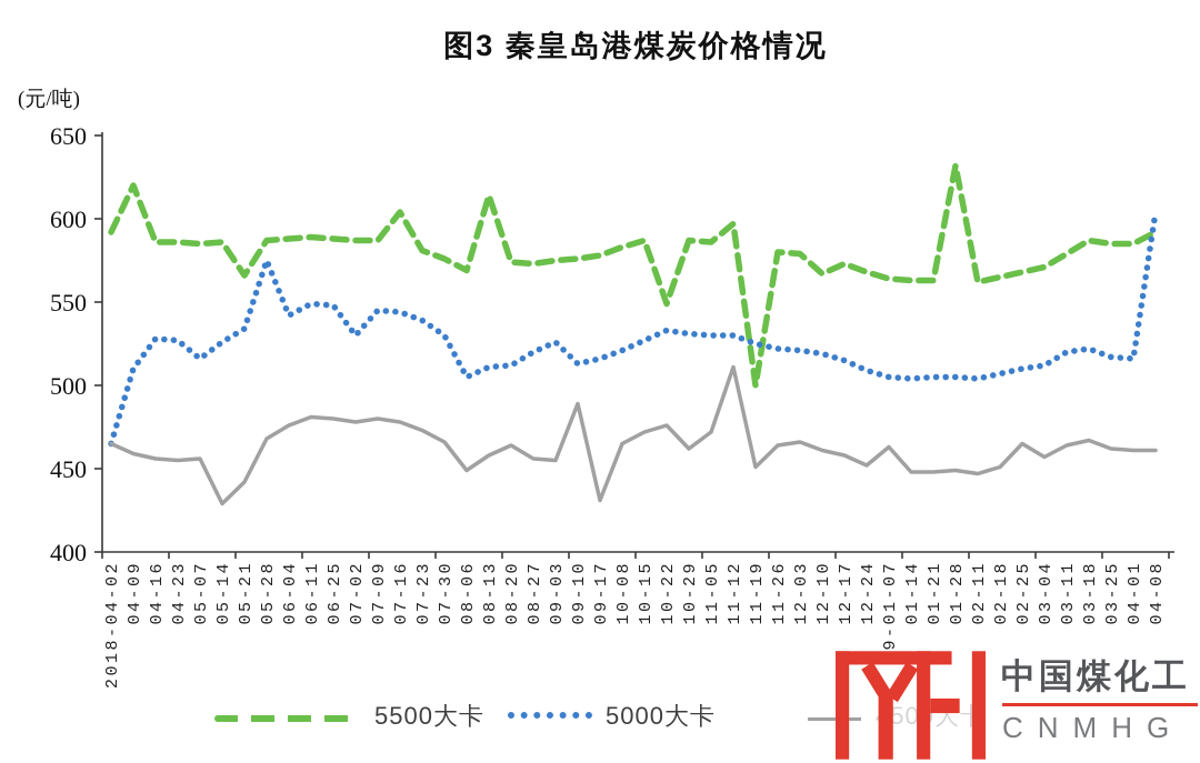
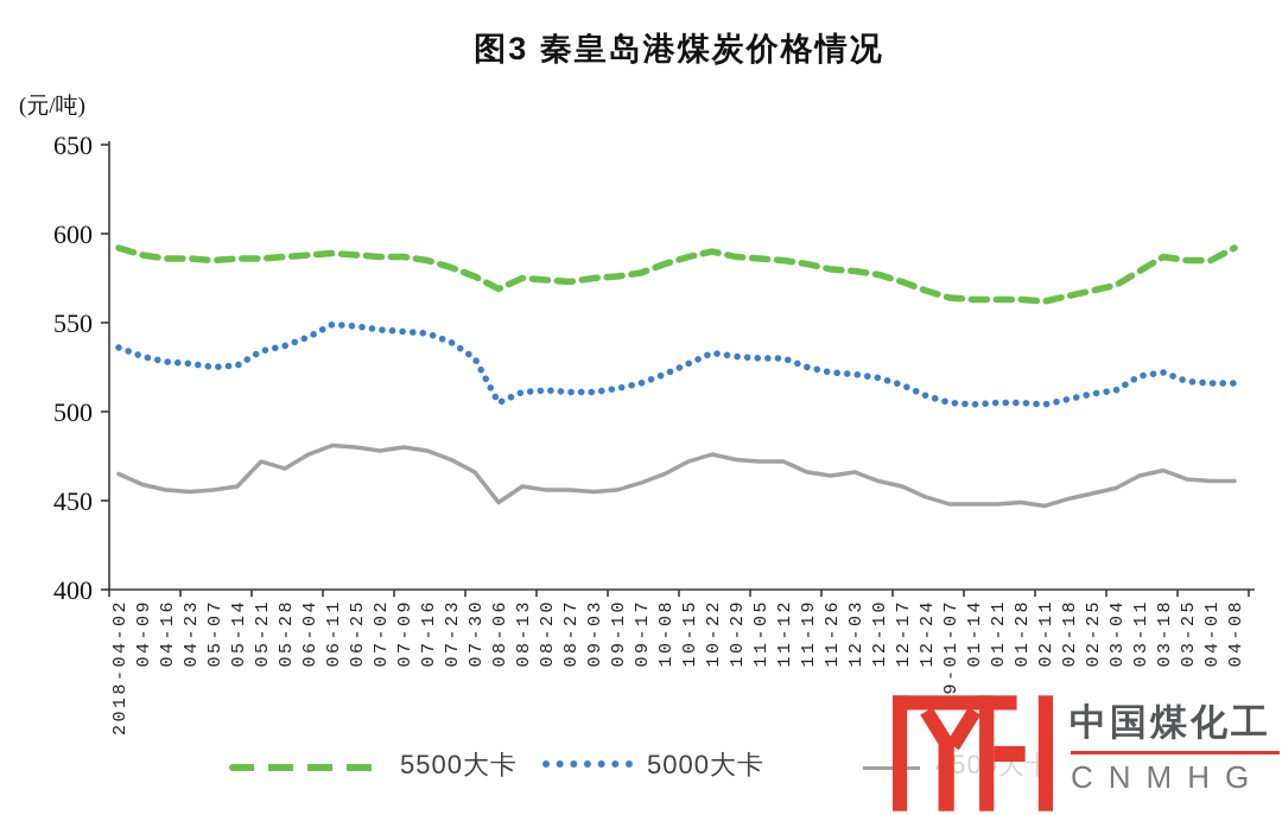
5000大卡/2018-04-02: 465 -> 536
5500大卡/04-09: 620 -> 588
5000大卡/04-09: 510 -> 531
5000大卡/05-07: 516 -> 525
4500大卡/05-14: 429 -> 458
5500大卡/05-21: 566 -> 586
4500大卡/05-21: 442 -> 472
5000大卡/05-28: 575 -> 537
5000大卡/07-02: 530 -> 546
5500大卡/07-16: 604 -> 585
5500大卡/08-13: 614 -> 575
4500大卡/08-20: 464 -> 456
5000大卡/08-27: 520 -> 511
5000大卡/09-03: 526 -> 511
4500大卡/09-10: 489 -> 456
4500大卡/09-17: 431 -> 460
5500大卡/10-22: 549 -> 590
4500大卡/10-29: 462 -> 473
5500大卡/11-12: 597 -> 585
4500大卡/11-12: 511 -> 472
5500大卡/11-19: 500 -> 583
4500大卡/11-19: 451 -> 466
5500大卡/12-10: 567 -> 577
4500大卡/9-01-07: 463 -> 448
5500大卡/01-28: 632 -> 563
4500大卡/02-25: 465 -> 454
5000大卡/04-08: 604 -> 516
